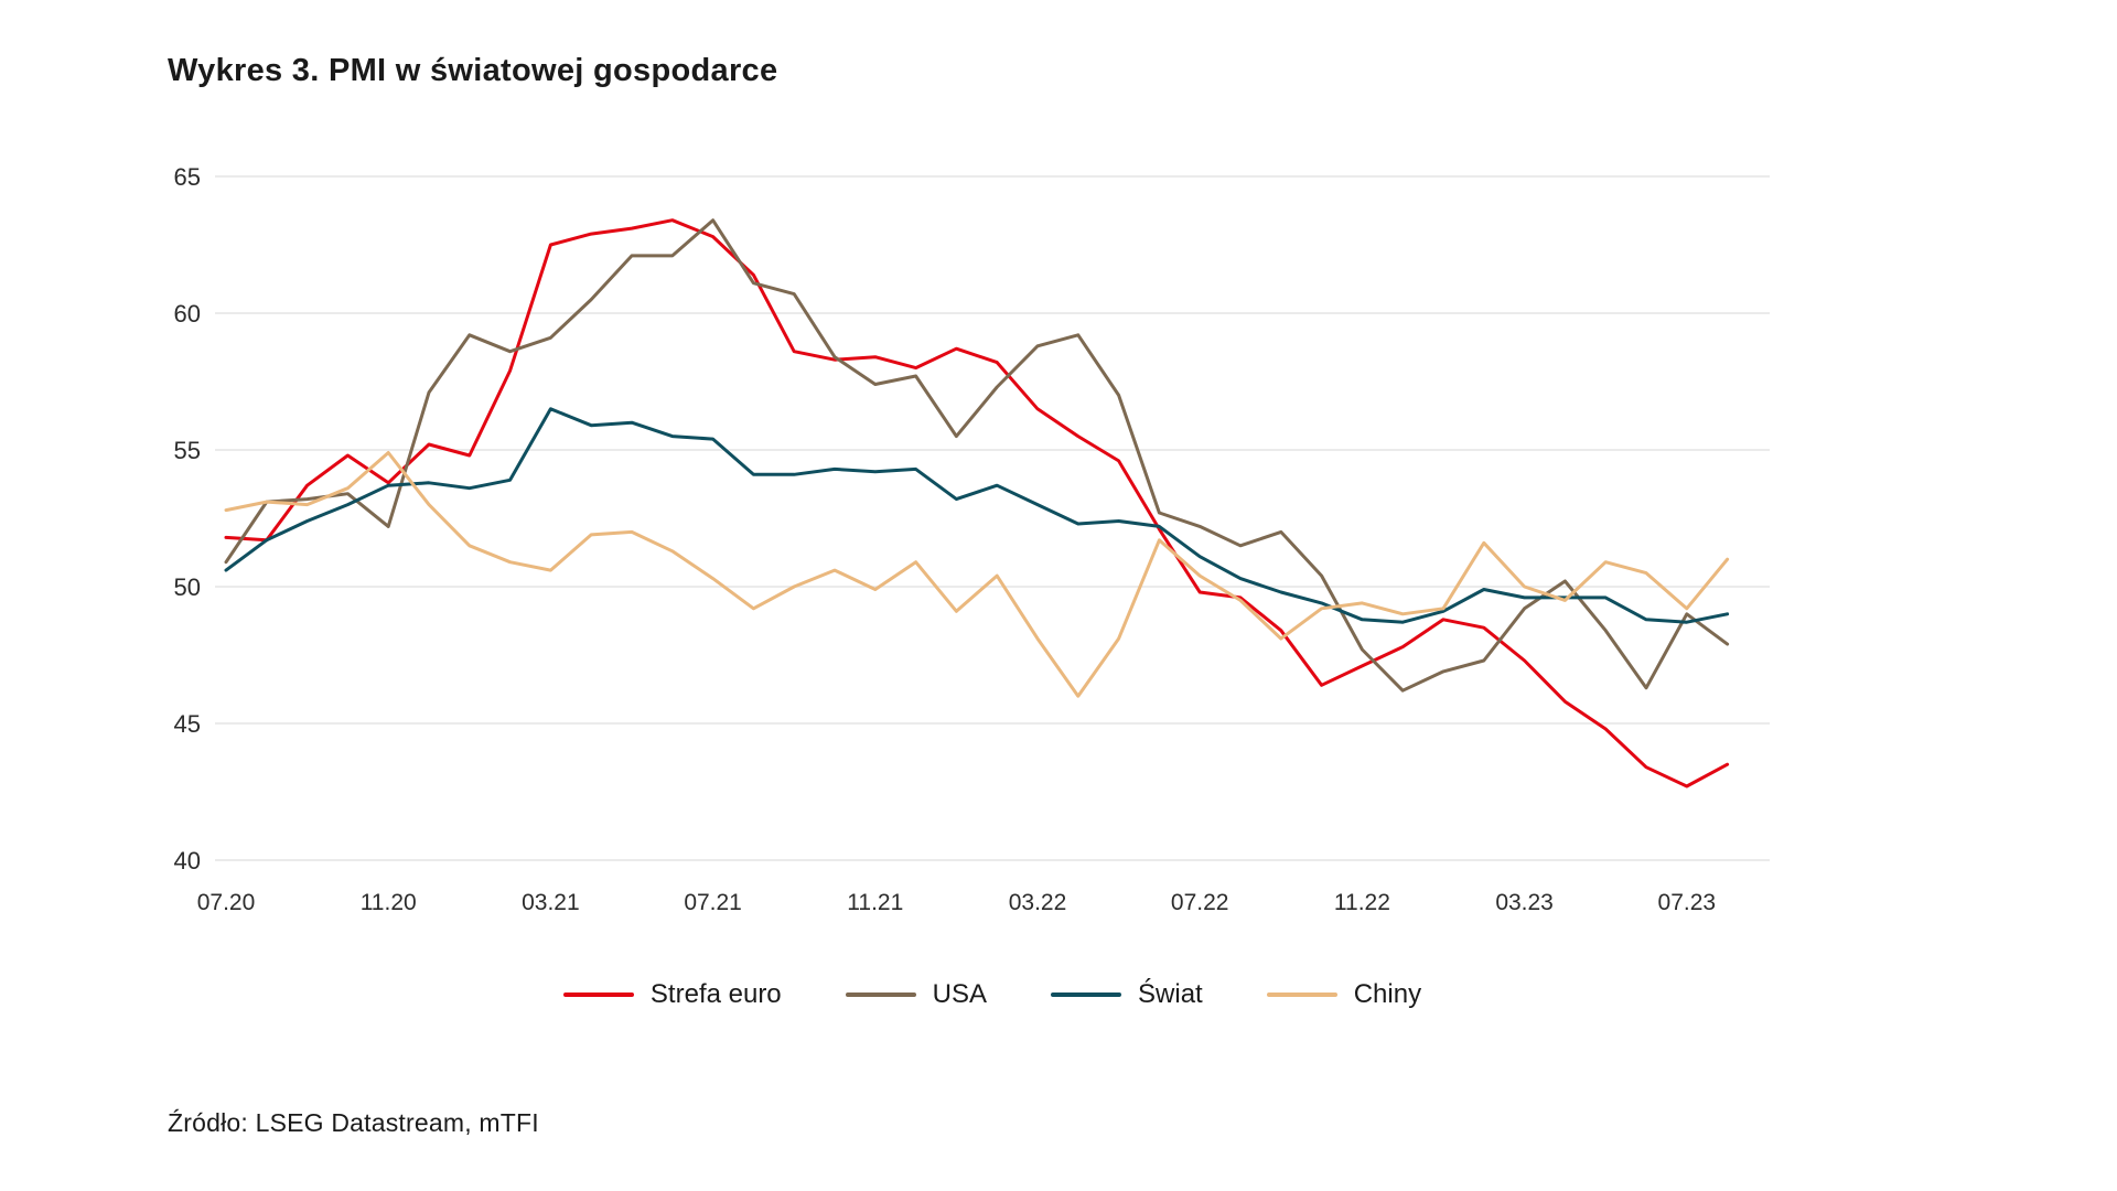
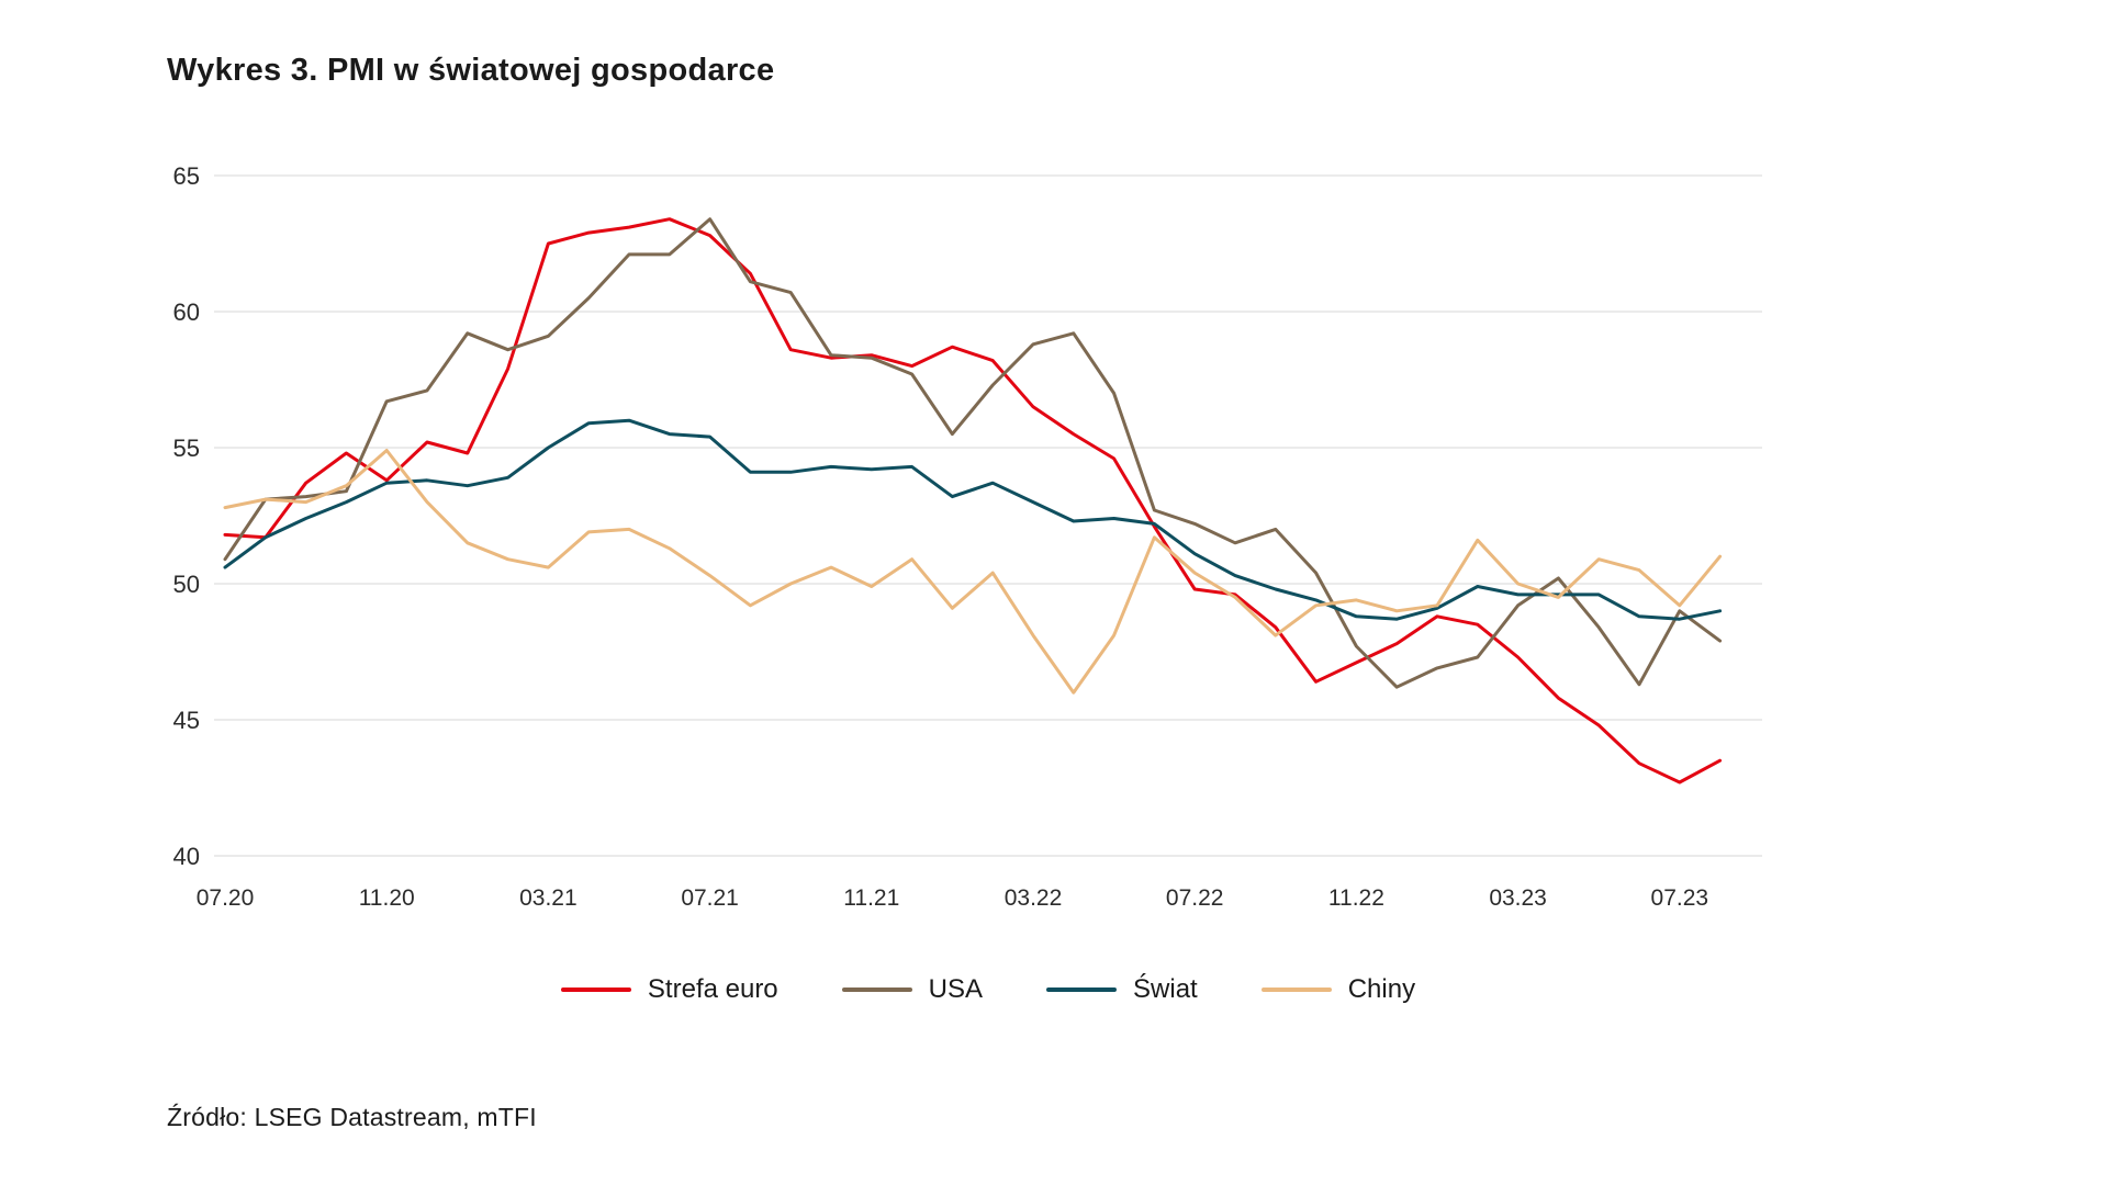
USA/11.20: 52.2 -> 56.7
Świat/03.21: 56.5 -> 55.0
USA/11.21: 57.4 -> 58.3
